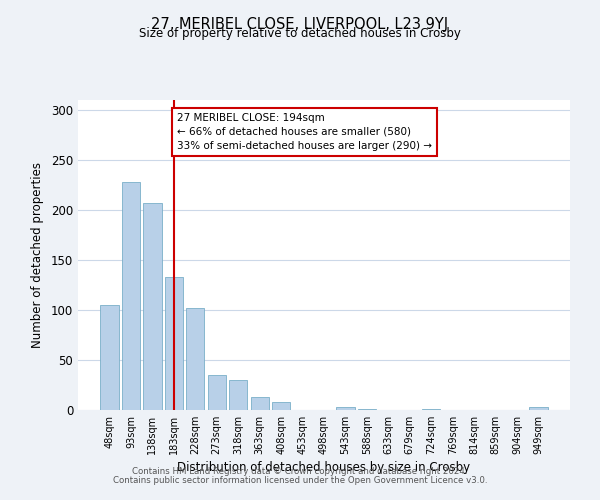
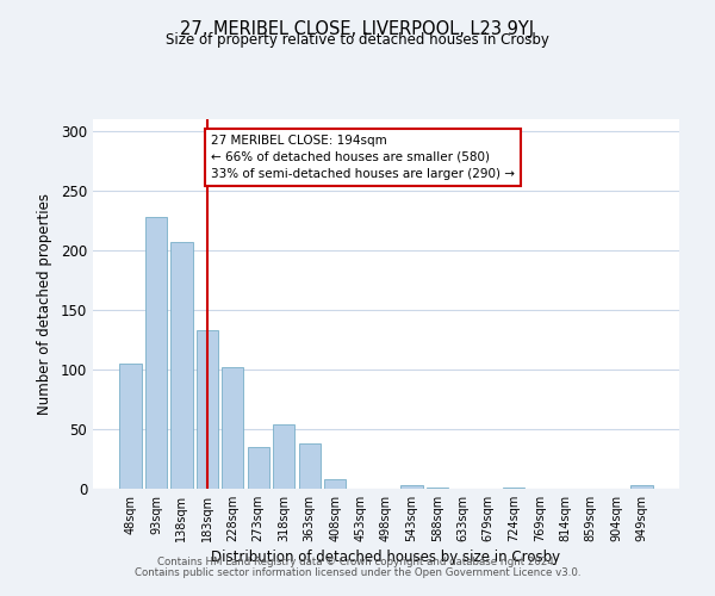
318sqm: 30 -> 54
363sqm: 13 -> 38
